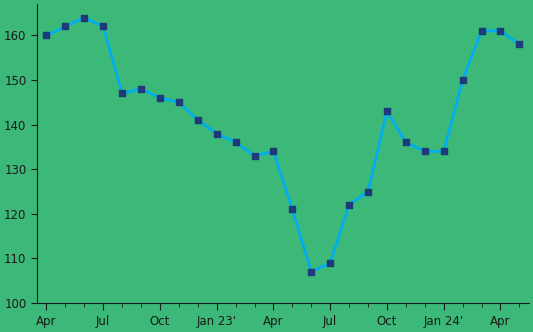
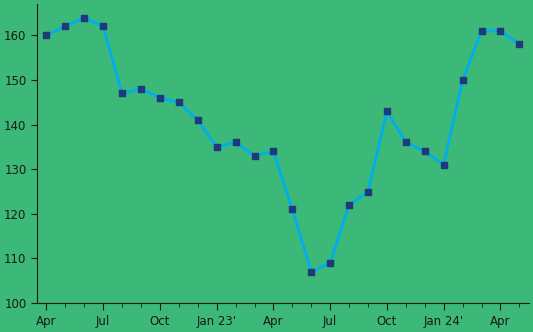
Jan 23': 138 -> 135
Jan 24': 134 -> 131
